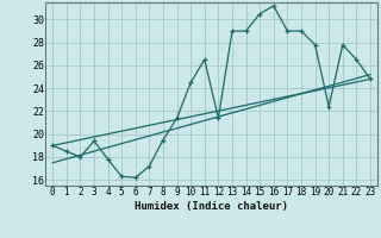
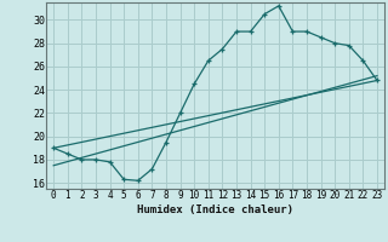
3: 19.4 -> 18.0
9: 21.4 -> 22.0
12: 21.4 -> 27.5
19: 27.8 -> 28.5
20: 22.4 -> 28.0
